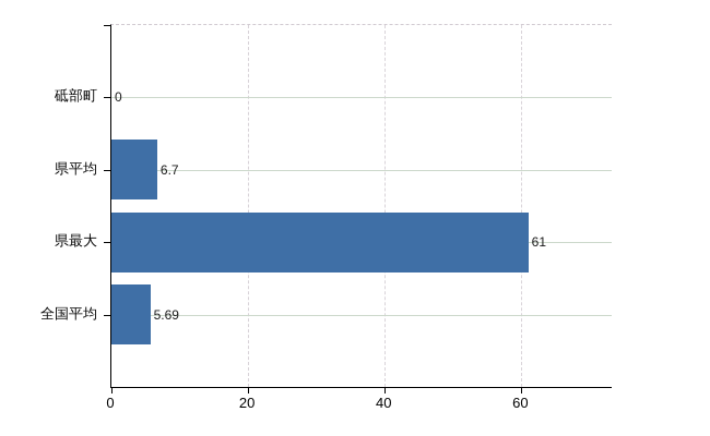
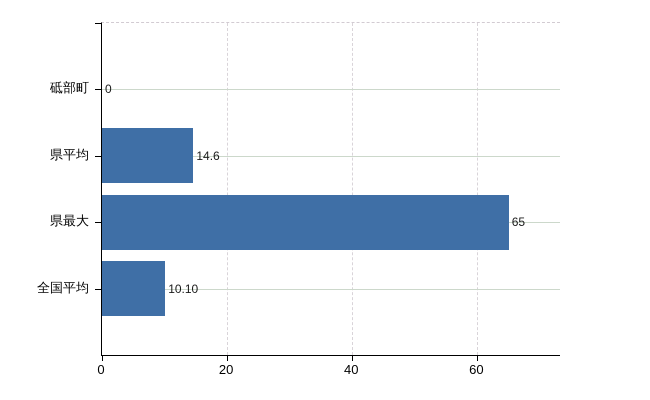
県平均: 6.7 -> 14.6
県最大: 61 -> 65
全国平均: 5.69 -> 10.10
